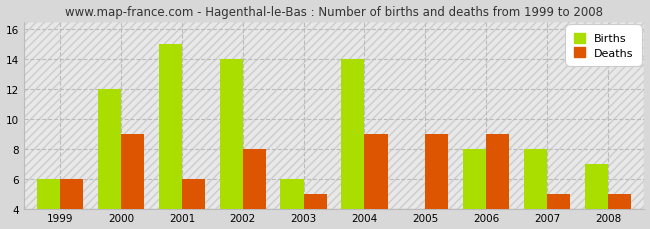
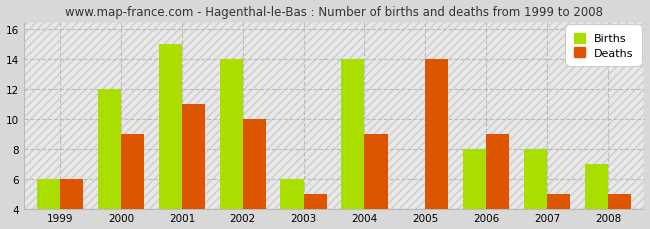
Deaths/2001: 6 -> 11
Deaths/2002: 8 -> 10
Deaths/2005: 9 -> 14
